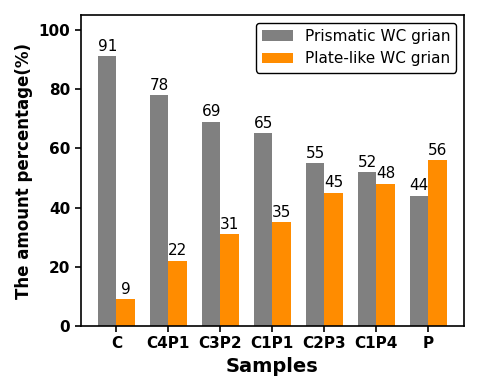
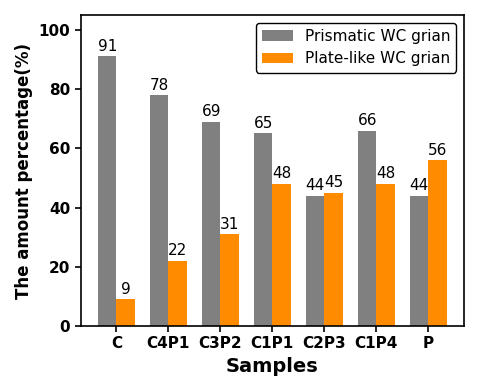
Plate-like WC grian/C1P1: 35 -> 48
Prismatic WC grian/C2P3: 55 -> 44
Prismatic WC grian/C1P4: 52 -> 66
